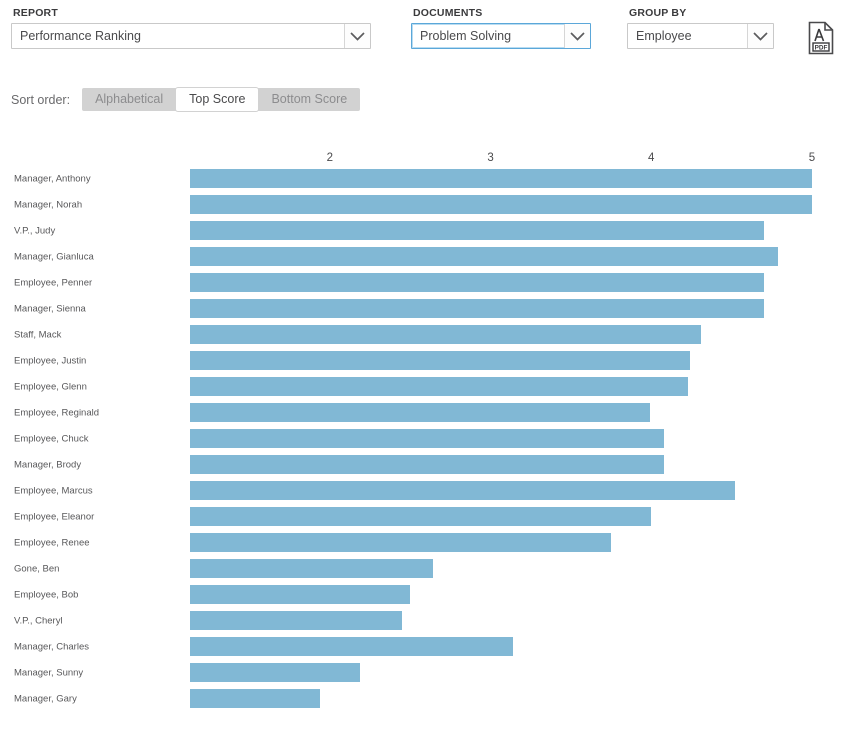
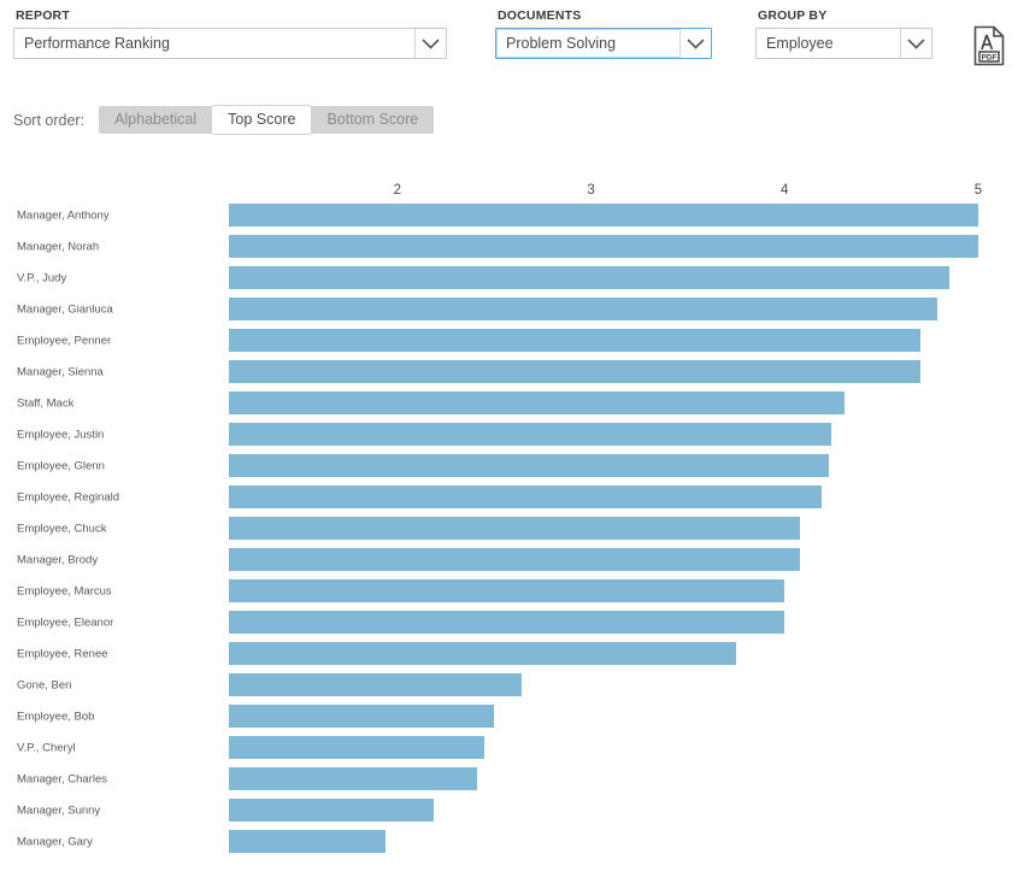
V.P., Judy: 4.70 -> 4.85
Employee, Reginald: 3.99 -> 4.19
Employee, Marcus: 4.52 -> 4.00
Manager, Charles: 3.14 -> 2.41
